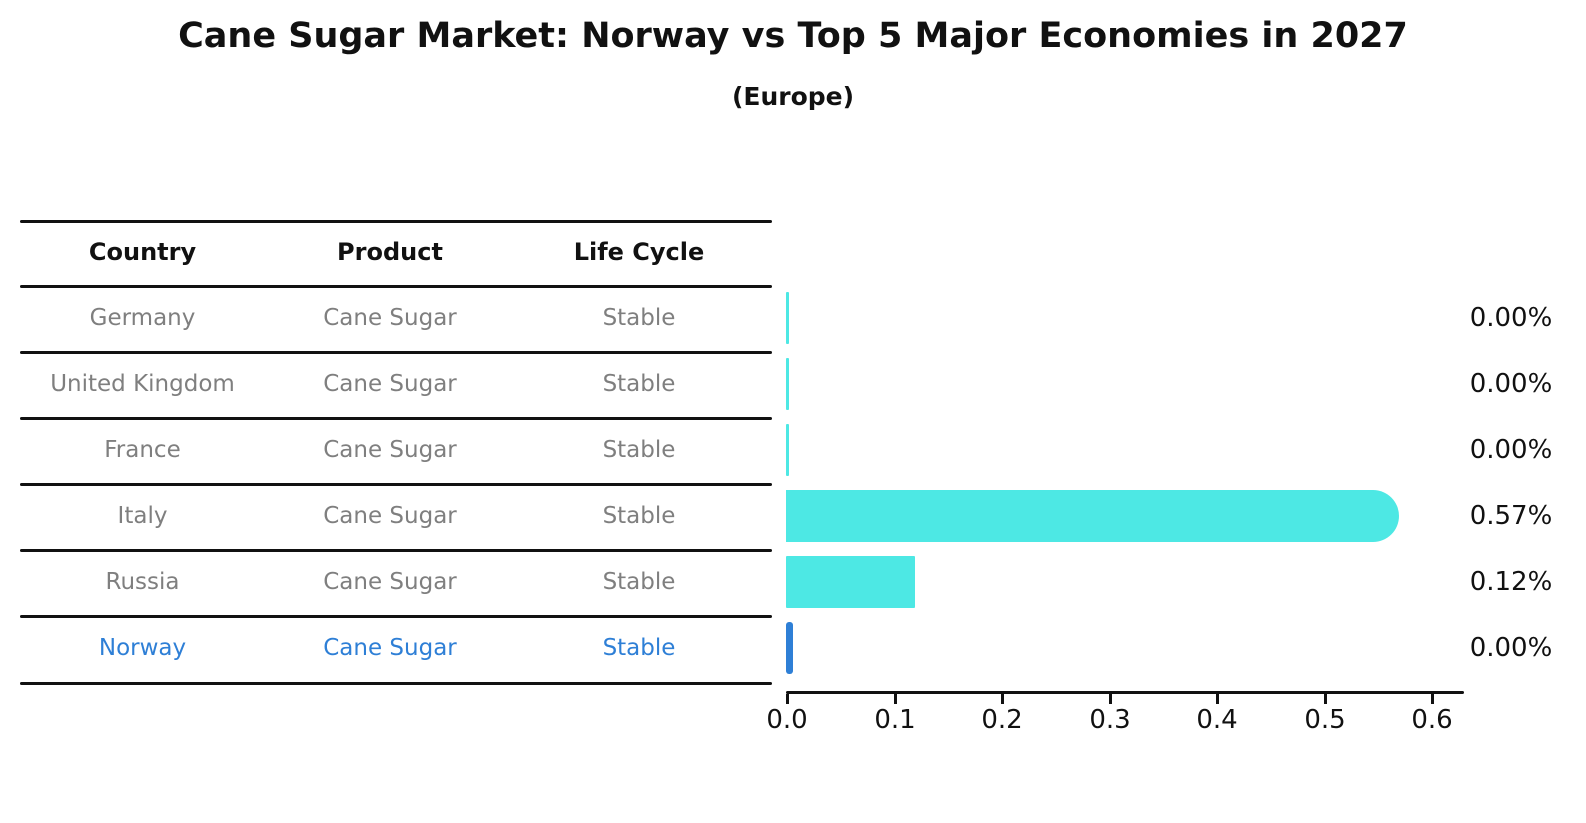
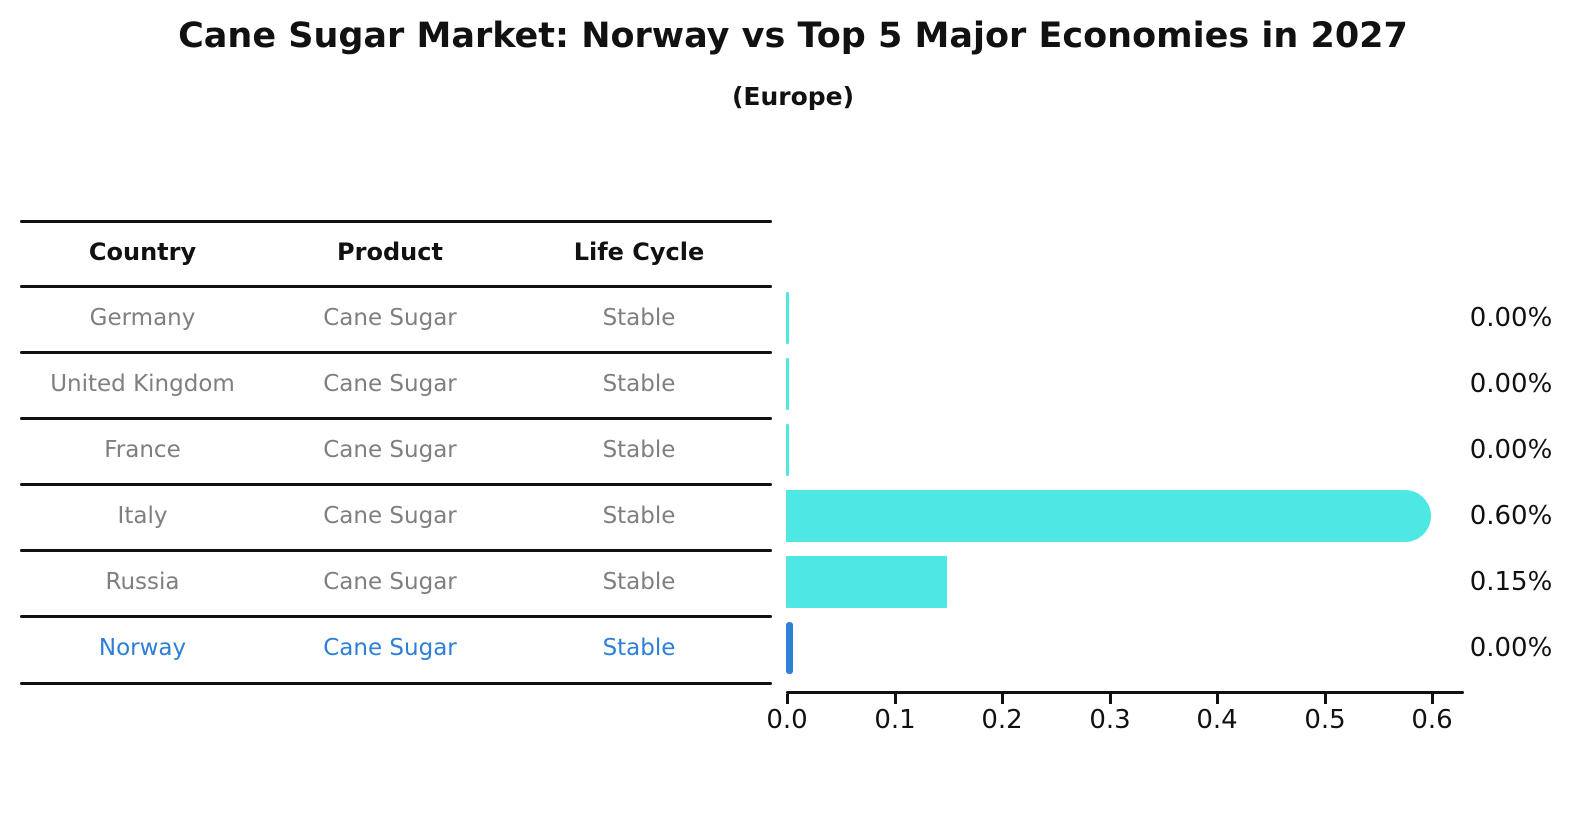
Italy: 0.57% -> 0.60%
Russia: 0.12% -> 0.15%
